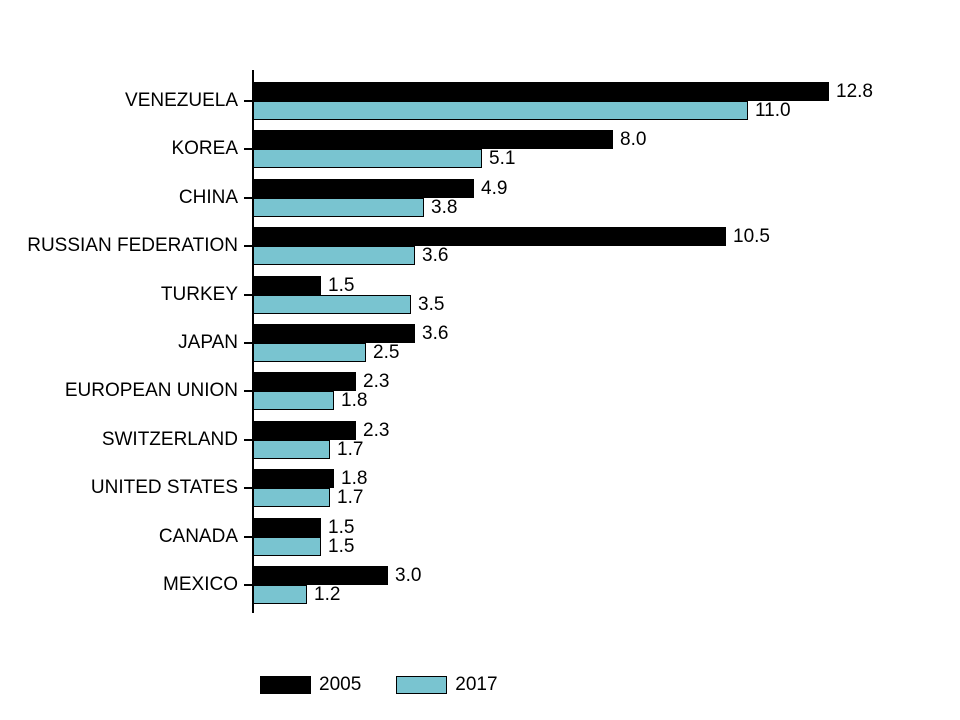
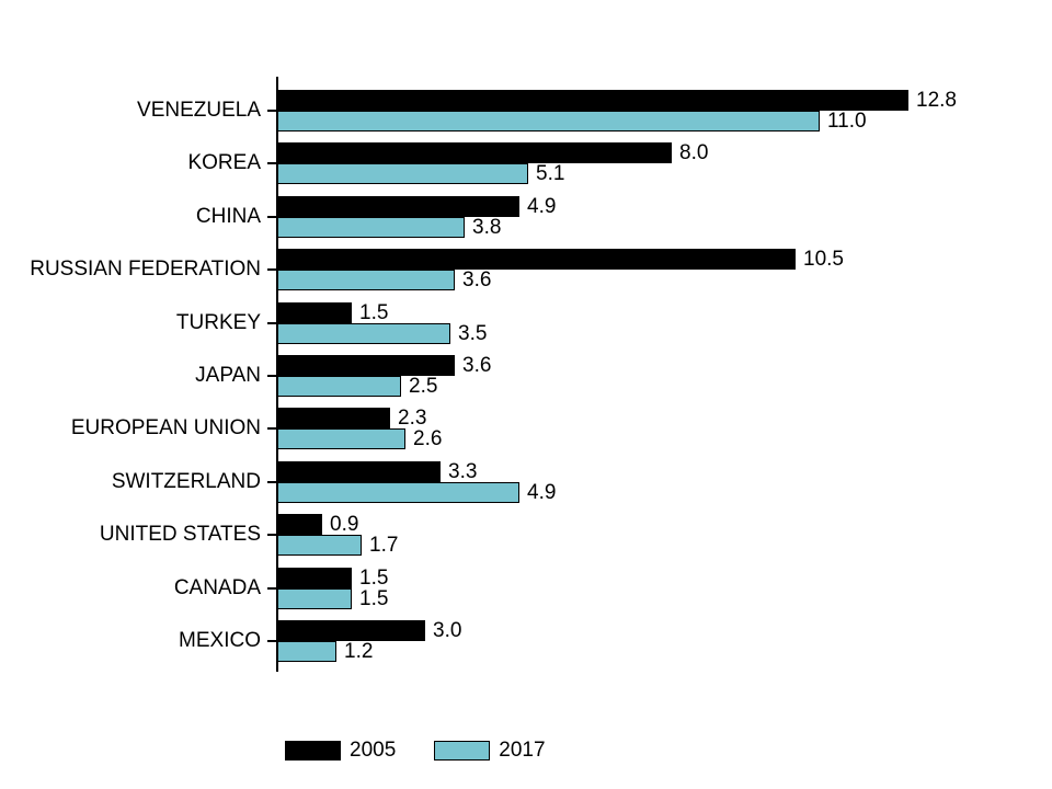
2017/EUROPEAN UNION: 1.8 -> 2.6
2005/SWITZERLAND: 2.3 -> 3.3
2017/SWITZERLAND: 1.7 -> 4.9
2005/UNITED STATES: 1.8 -> 0.9
